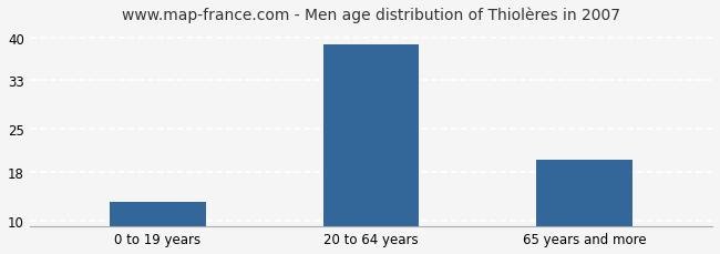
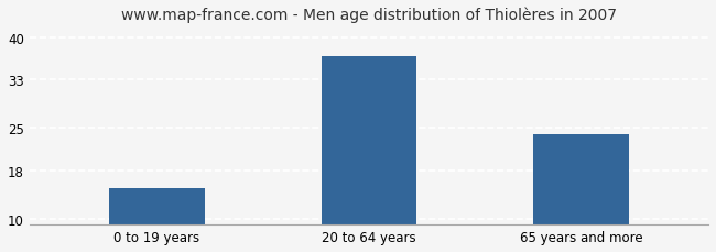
0 to 19 years: 13 -> 15
20 to 64 years: 39 -> 37
65 years and more: 20 -> 24
